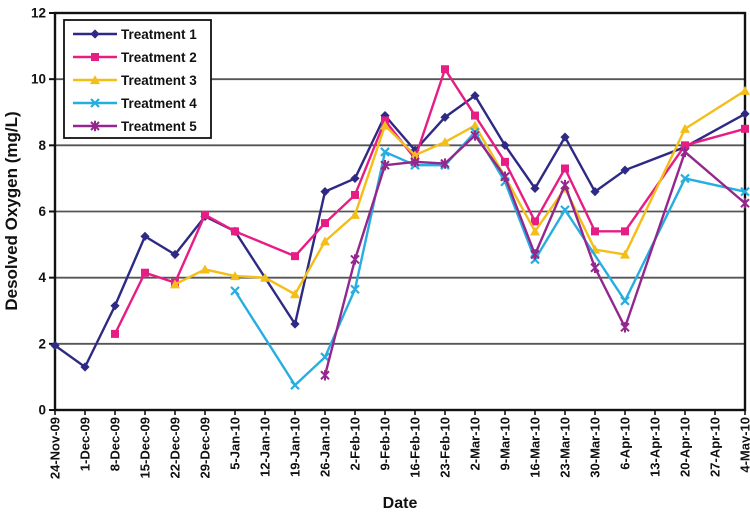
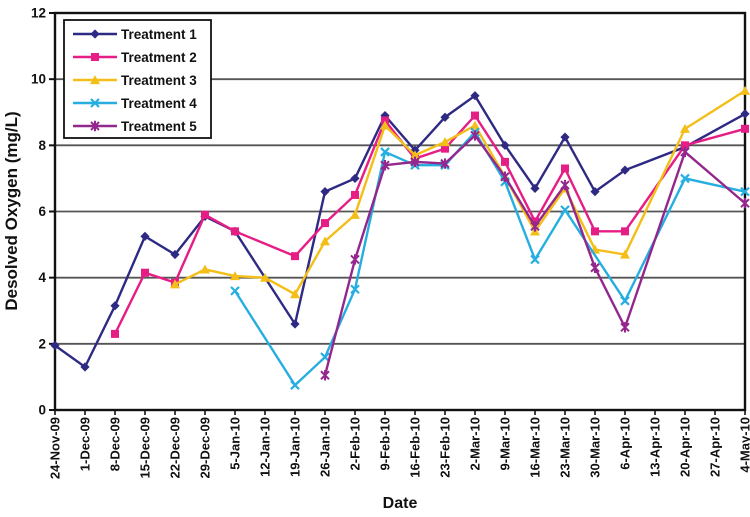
Treatment 2/23-Feb-10: 10.3 -> 7.9
Treatment 5/16-Mar-10: 4.7 -> 5.5
